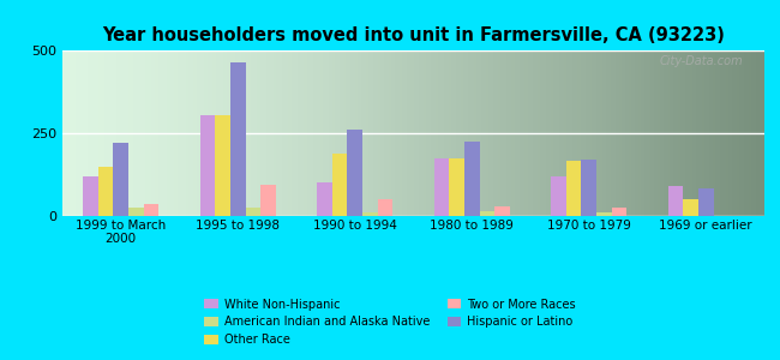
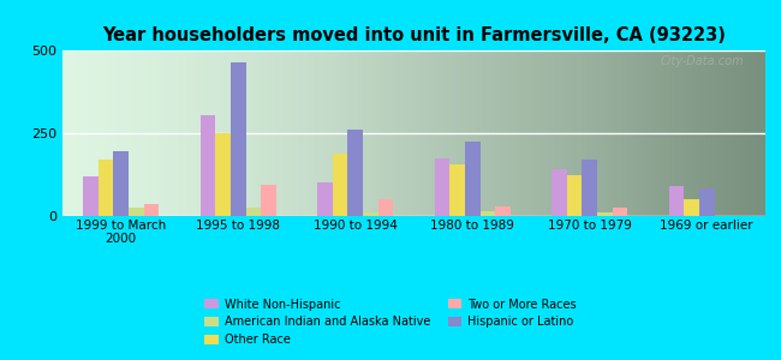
Other Race/1999 to March 2000: 150 -> 170
Hispanic or Latino/1999 to March 2000: 220 -> 195
Other Race/1995 to 1998: 305 -> 250
Other Race/1980 to 1989: 175 -> 155
White Non-Hispanic/1970 to 1979: 120 -> 140
Other Race/1970 to 1979: 165 -> 125
